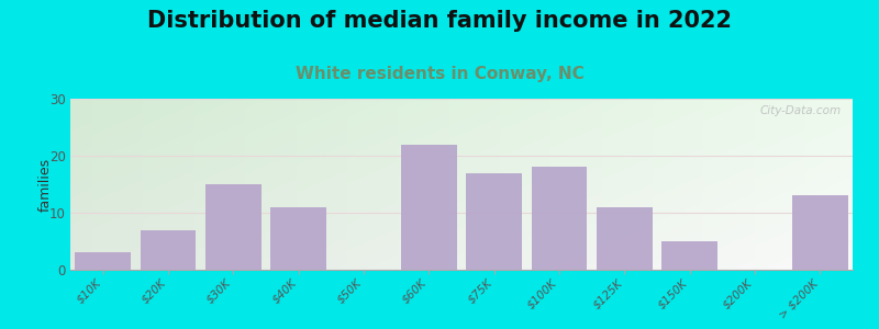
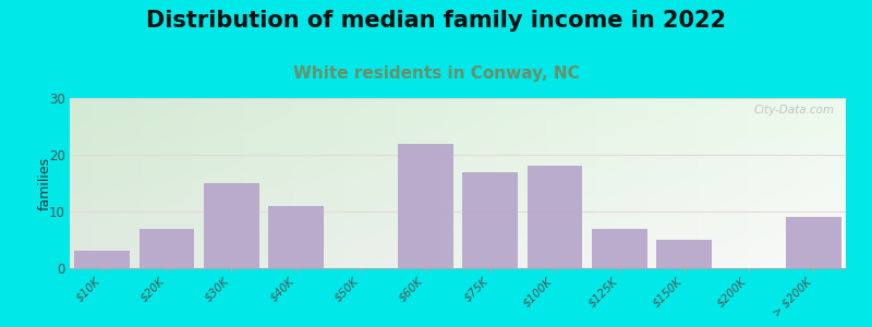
$125K: 11 -> 7
> $200K: 13 -> 9
